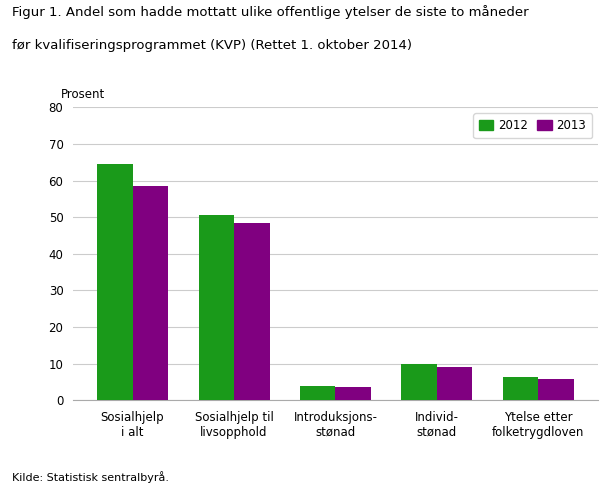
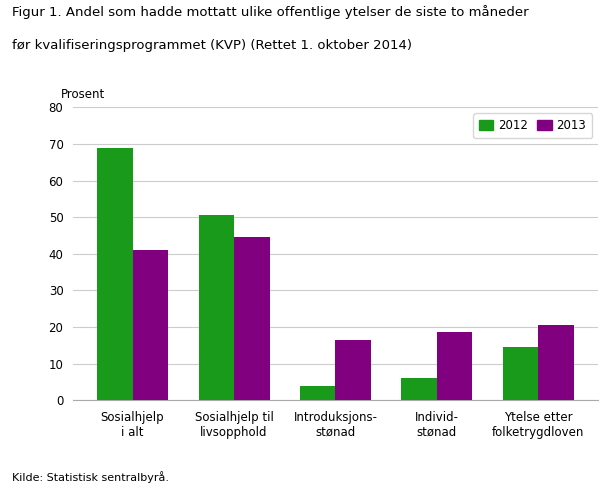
2012/Sosialhjelp i alt: 64.5 -> 69.0
2013/Sosialhjelp i alt: 58.5 -> 41.0
2013/Sosialhjelp til livsopphold: 48.5 -> 44.5
2013/Introduksjons- stønad: 3.5 -> 16.5
2012/Individ- stønad: 9.9 -> 6.0
2013/Individ- stønad: 9.0 -> 18.5
2012/Ytelse etter folketrygdloven: 6.2 -> 14.5
2013/Ytelse etter folketrygdloven: 5.9 -> 20.5
